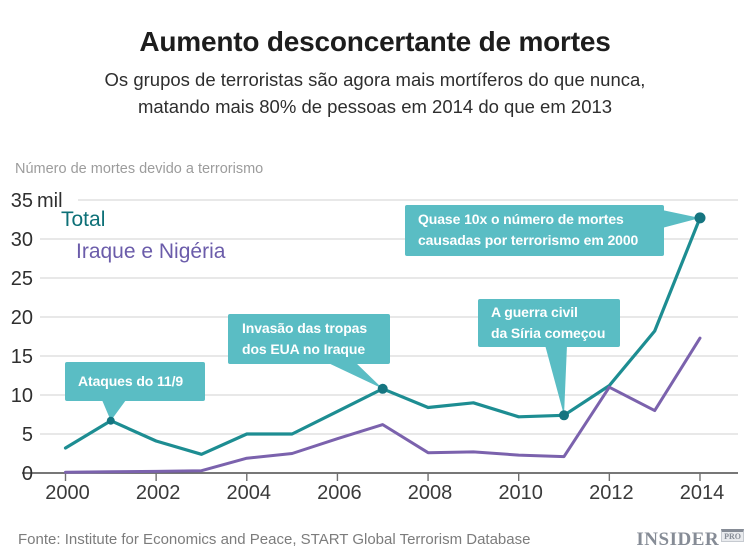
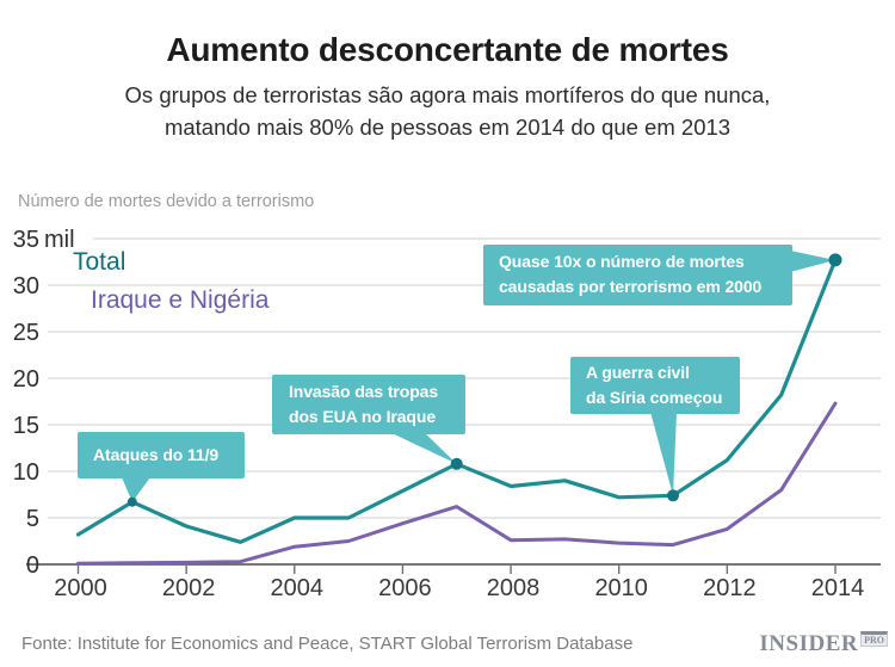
Iraque e Nigéria/2012: 11 -> 4
